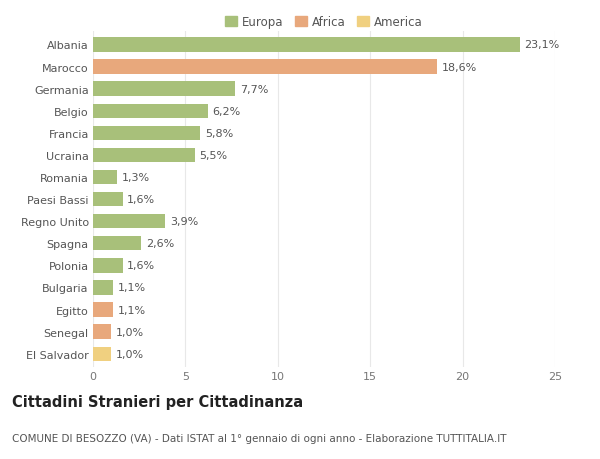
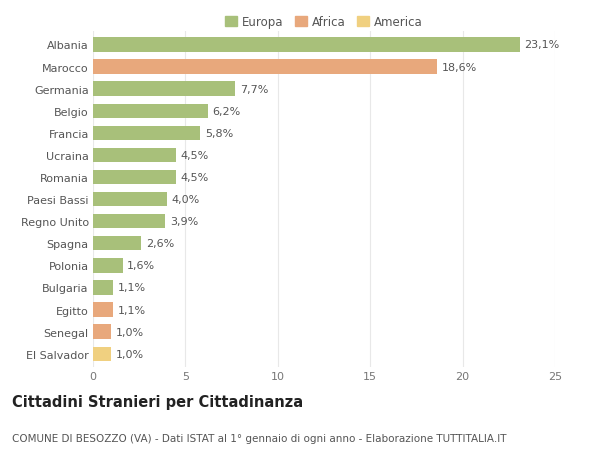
Ucraina: 5,5% -> 4,5%
Romania: 1,3% -> 4,5%
Paesi Bassi: 1,6% -> 4,0%
